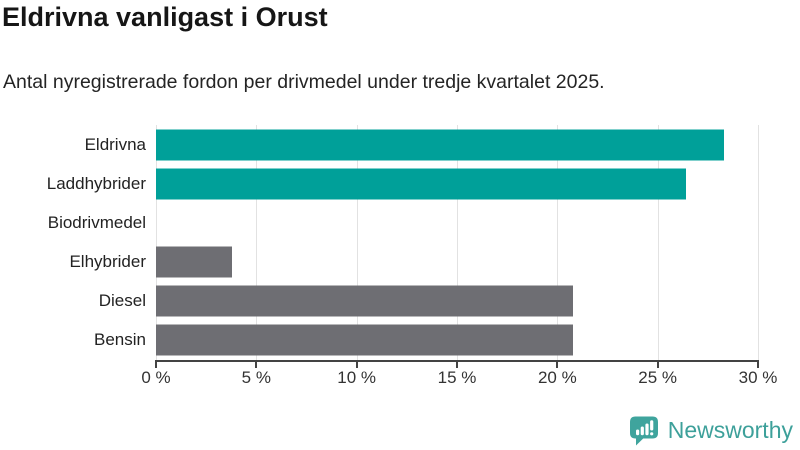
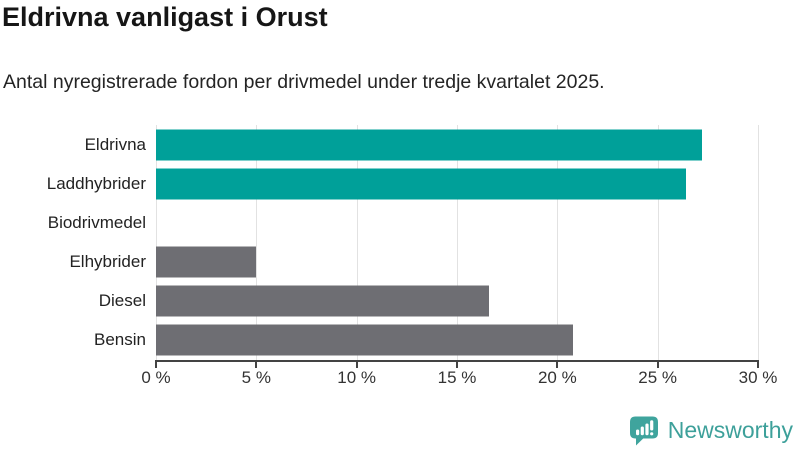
Eldrivna: 28.3% -> 27.2%
Elhybrider: 3.8% -> 5.0%
Diesel: 20.8% -> 16.6%
